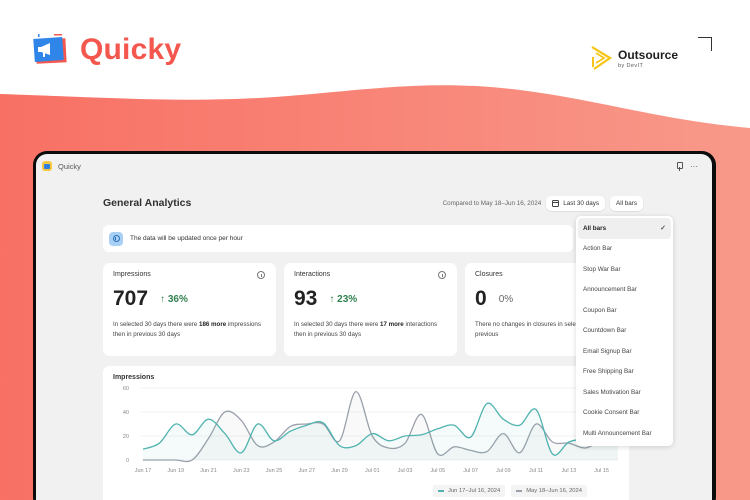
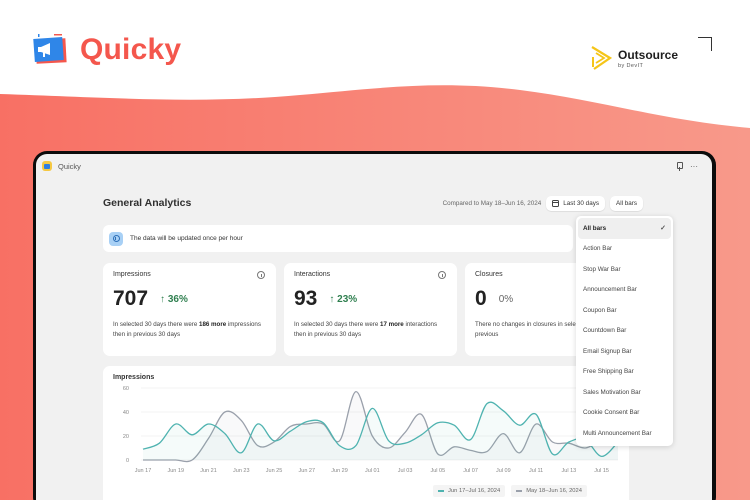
Jun 17–Jul 16, 2024/Jun 21: 34 -> 30
Jun 17–Jul 16, 2024/Jun 27: 29 -> 32
Jun 17–Jul 16, 2024/Jul 01: 22 -> 43
Jun 17–Jul 16, 2024/Jul 03: 20 -> 14
May 18–Jun 16, 2024/Jul 03: 14 -> 23
Jun 17–Jul 16, 2024/Jul 05: 26 -> 31
Jun 17–Jul 16, 2024/Jul 07: 19 -> 17
Jun 17–Jul 16, 2024/Jul 09: 34 -> 41
Jun 17–Jul 16, 2024/Jul 11: 42 -> 38
Jun 17–Jul 16, 2024/Jul 15: 14 -> 3
